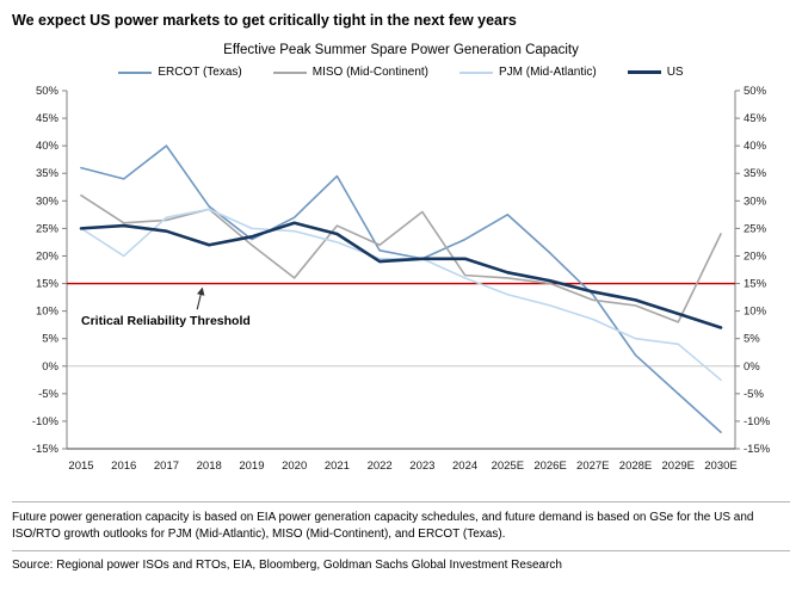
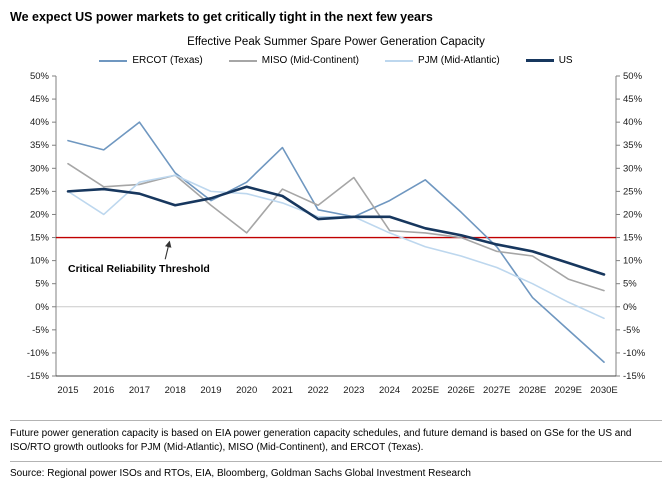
MISO (Mid-Continent)/2029E: 8% -> 6%
PJM (Mid-Atlantic)/2029E: 4% -> 1%
MISO (Mid-Continent)/2030E: 24% -> 4%
